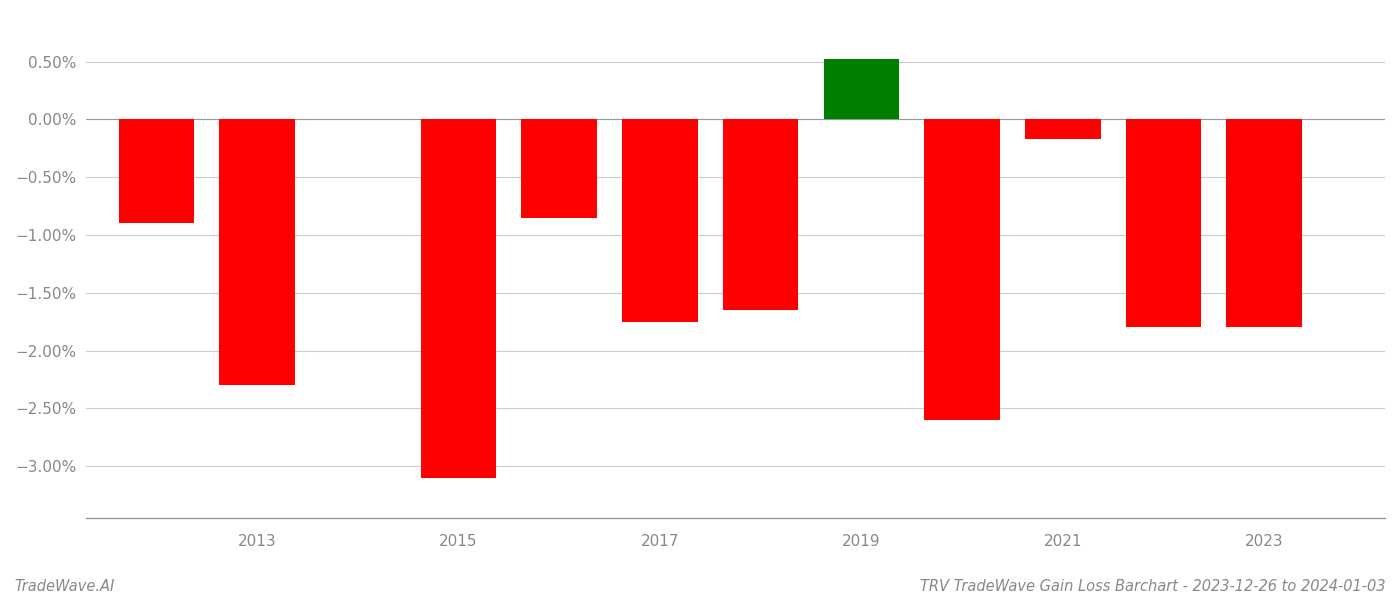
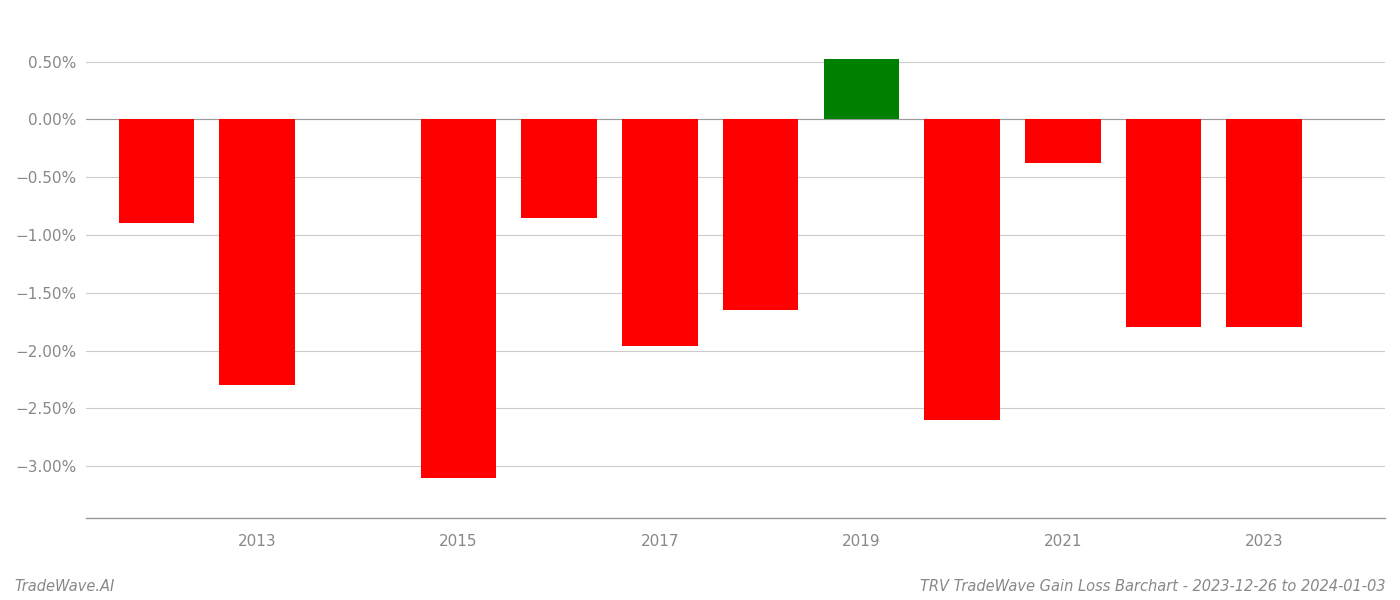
2017: -1.75% -> -1.96%
2021: -0.17% -> -0.38%
